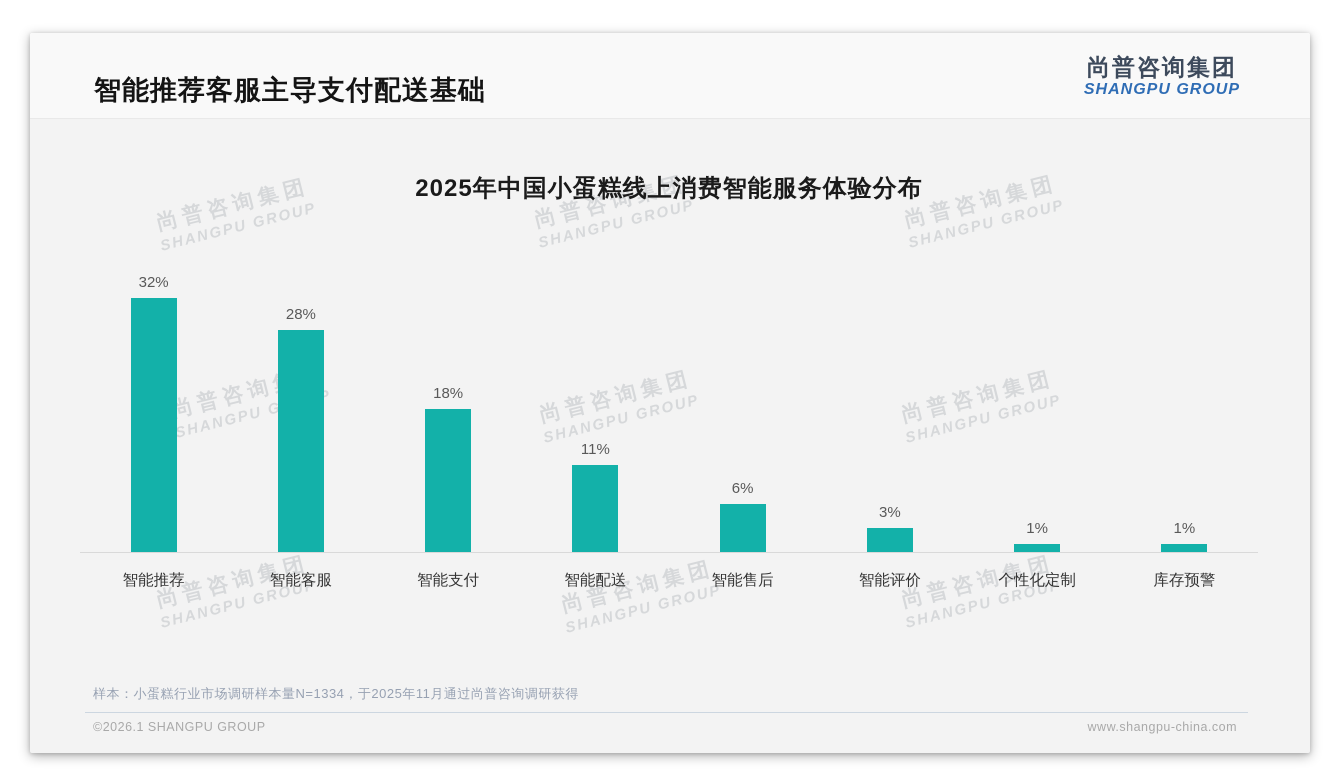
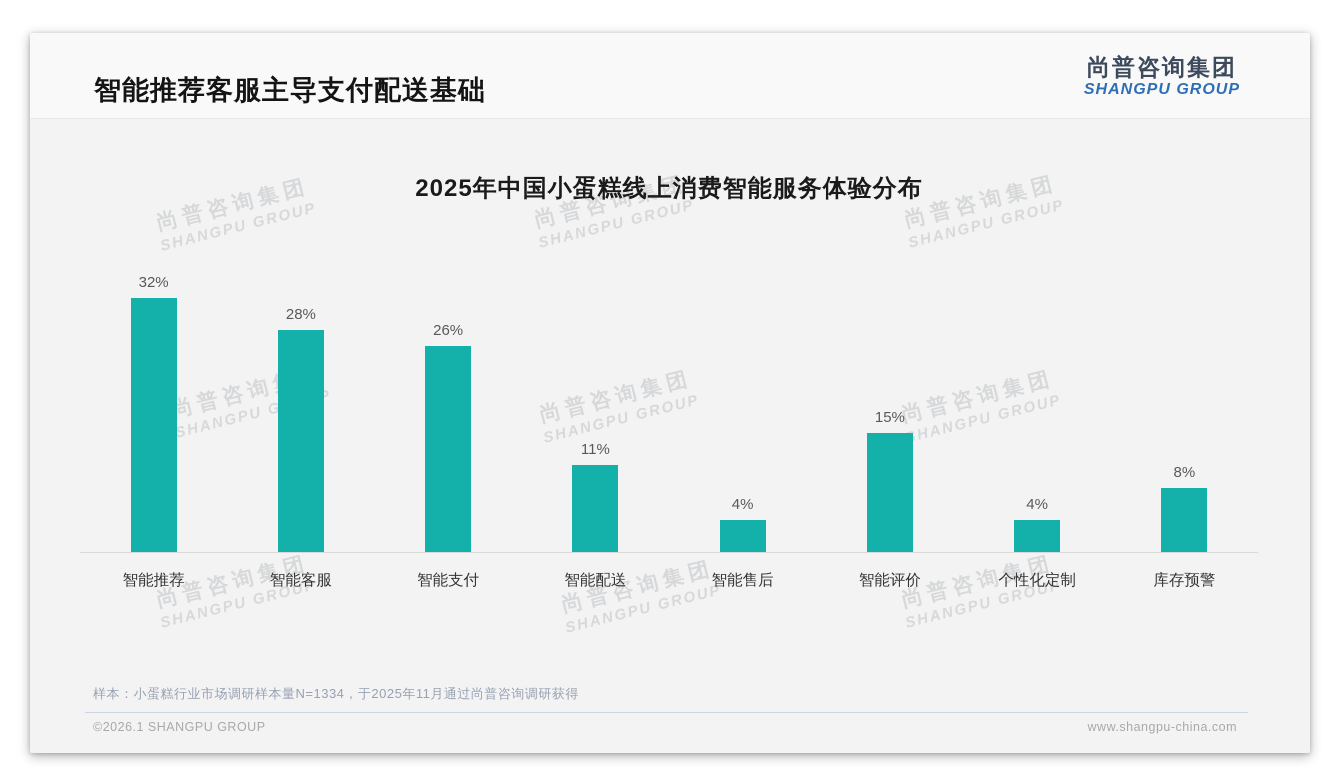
智能支付: 18% -> 26%
智能售后: 6% -> 4%
智能评价: 3% -> 15%
个性化定制: 1% -> 4%
库存预警: 1% -> 8%
